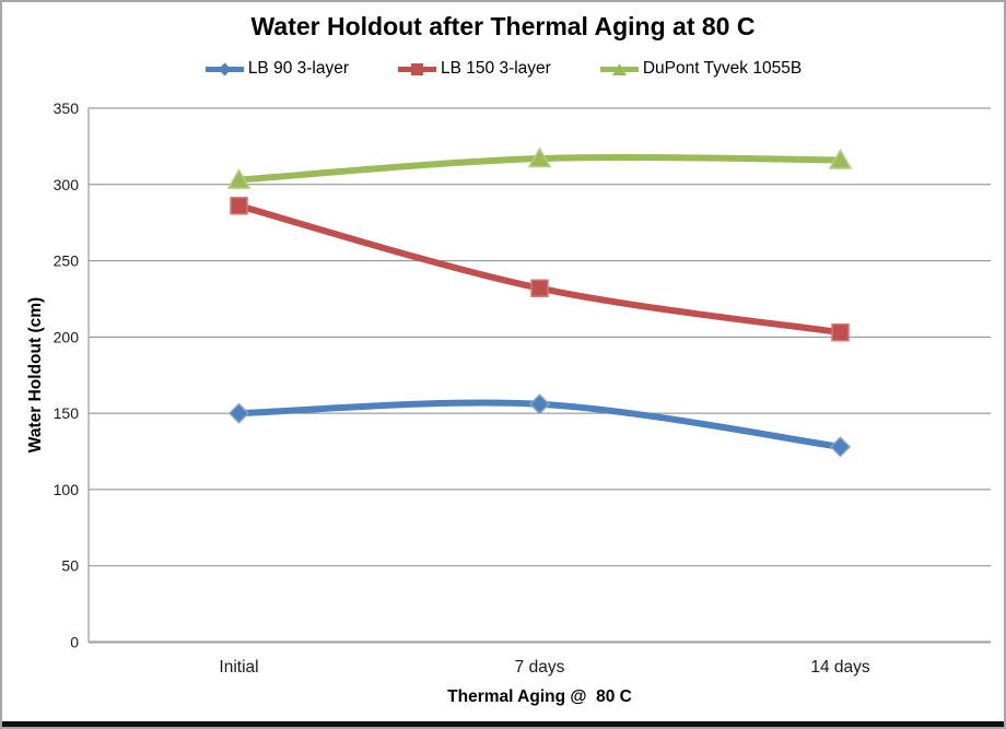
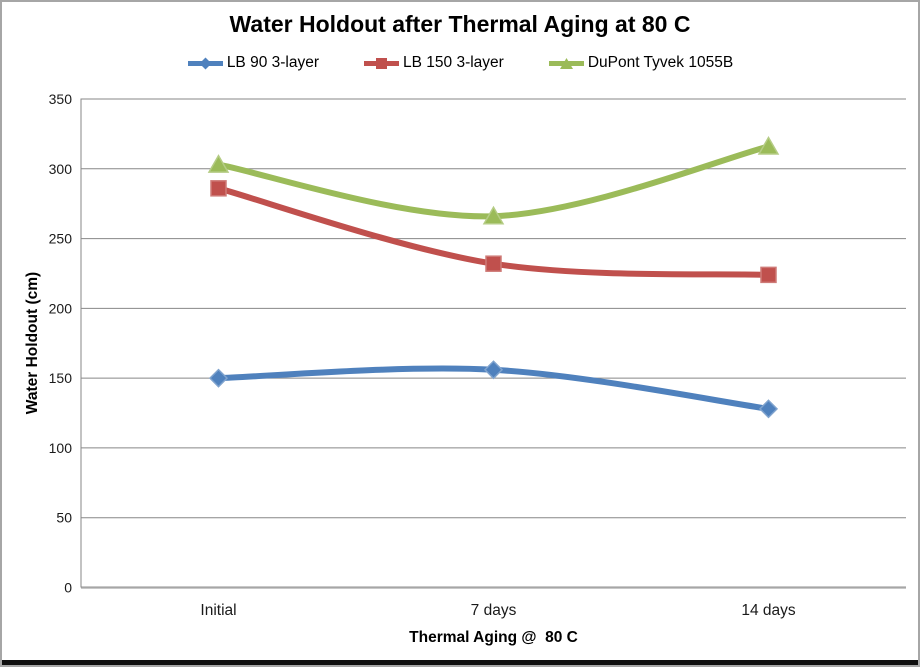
DuPont Tyvek 1055B/7 days: 317 -> 266
LB 150 3-layer/14 days: 203 -> 224
